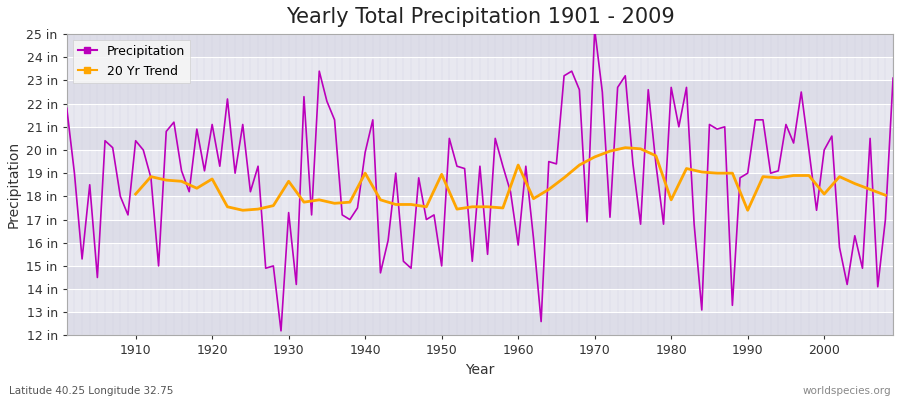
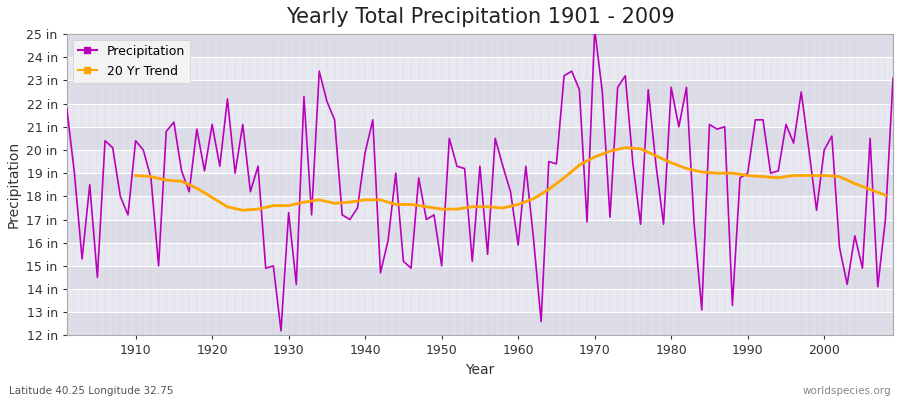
20 Yr Trend/1910: 18.10 in -> 18.90 in
20 Yr Trend/1920: 18.75 in -> 17.95 in
20 Yr Trend/1930: 18.65 in -> 17.60 in
20 Yr Trend/1940: 19.00 in -> 17.85 in
20 Yr Trend/1950: 18.95 in -> 17.45 in
20 Yr Trend/1960: 19.35 in -> 17.65 in
20 Yr Trend/1980: 17.85 in -> 19.45 in
20 Yr Trend/1990: 17.40 in -> 18.90 in
20 Yr Trend/2000: 18.10 in -> 18.90 in
